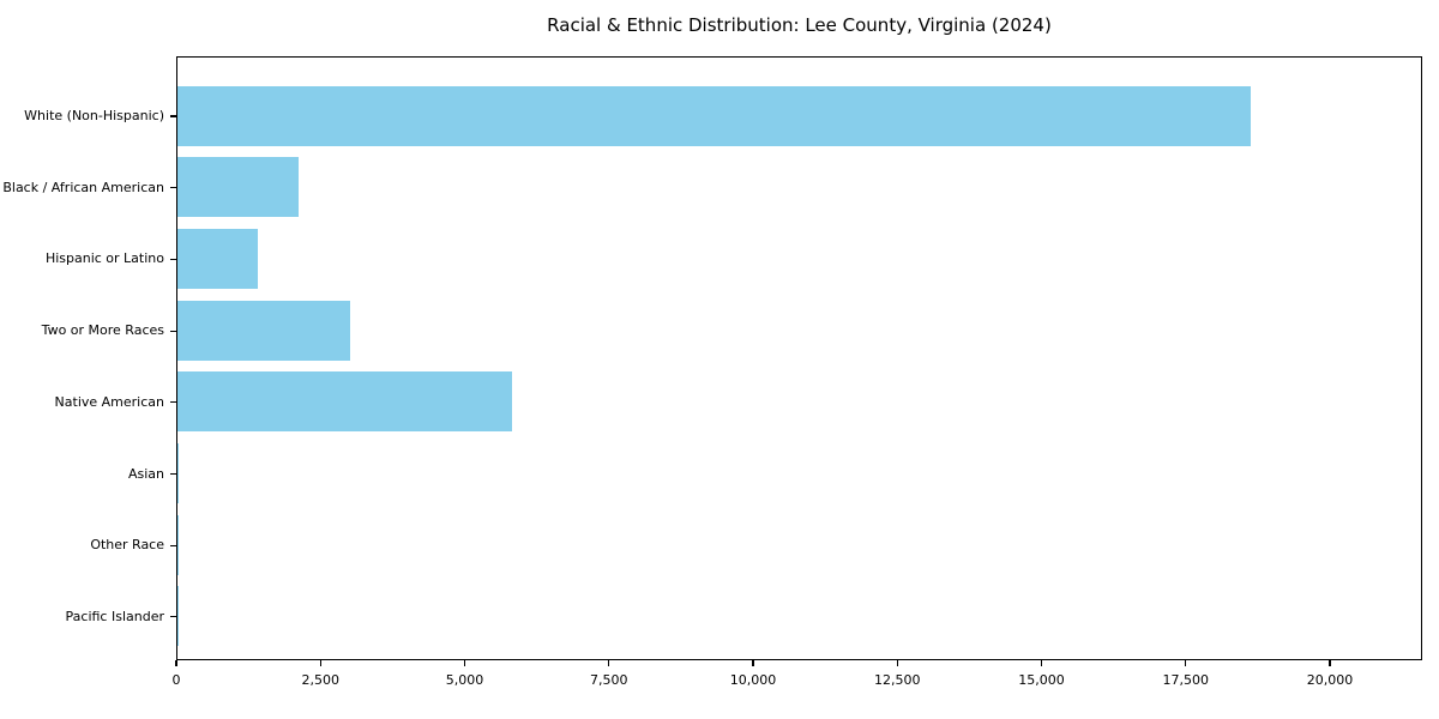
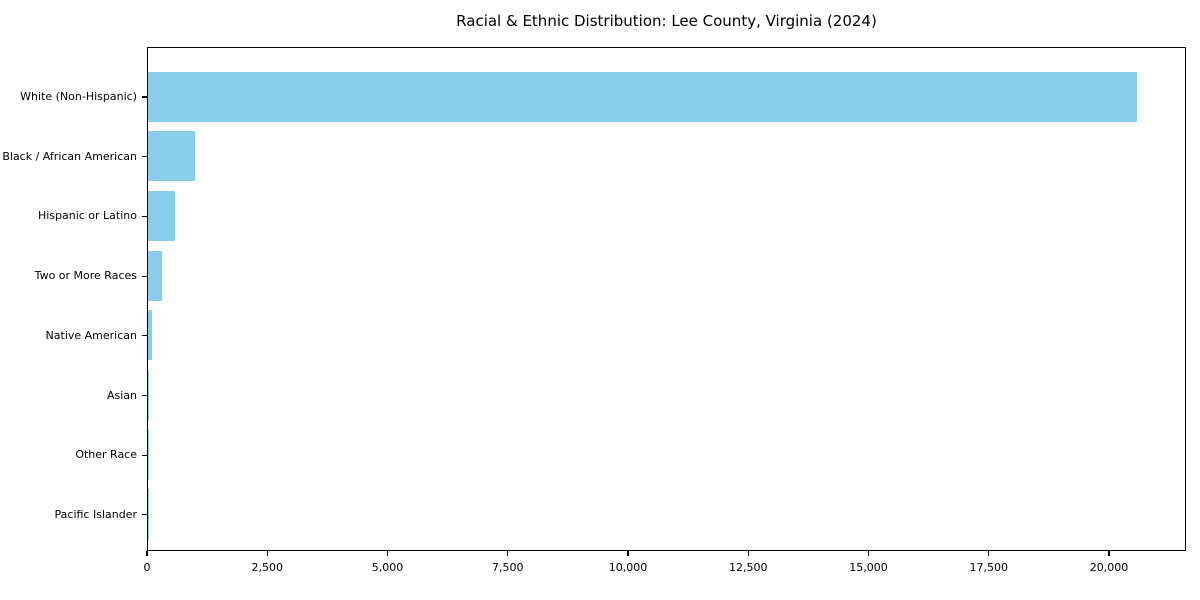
White (Non-Hispanic): 18600 -> 20600
Black / African American: 2100 -> 1000
Hispanic or Latino: 1400 -> 600
Two or More Races: 3000 -> 300
Native American: 5800 -> 100
